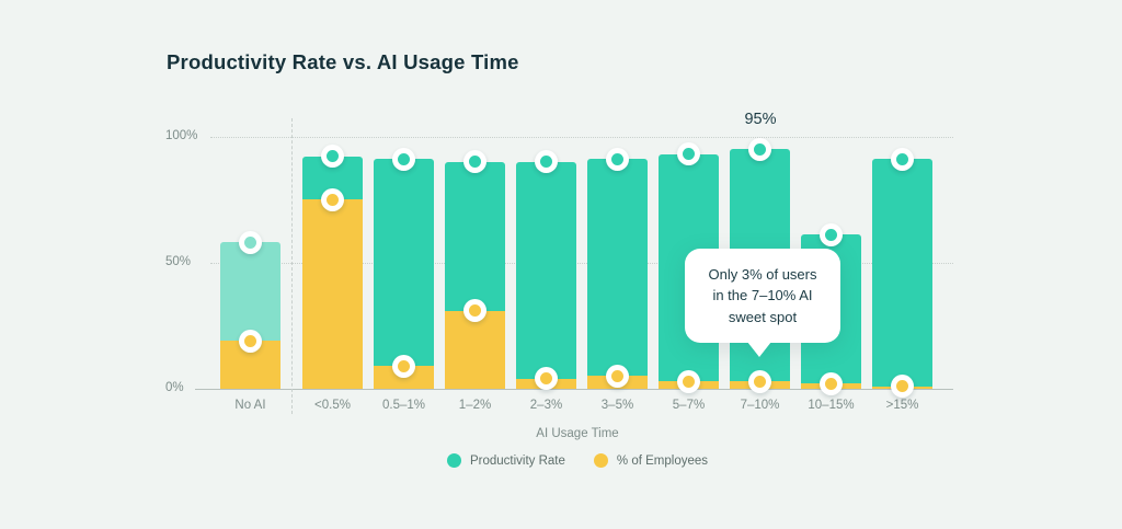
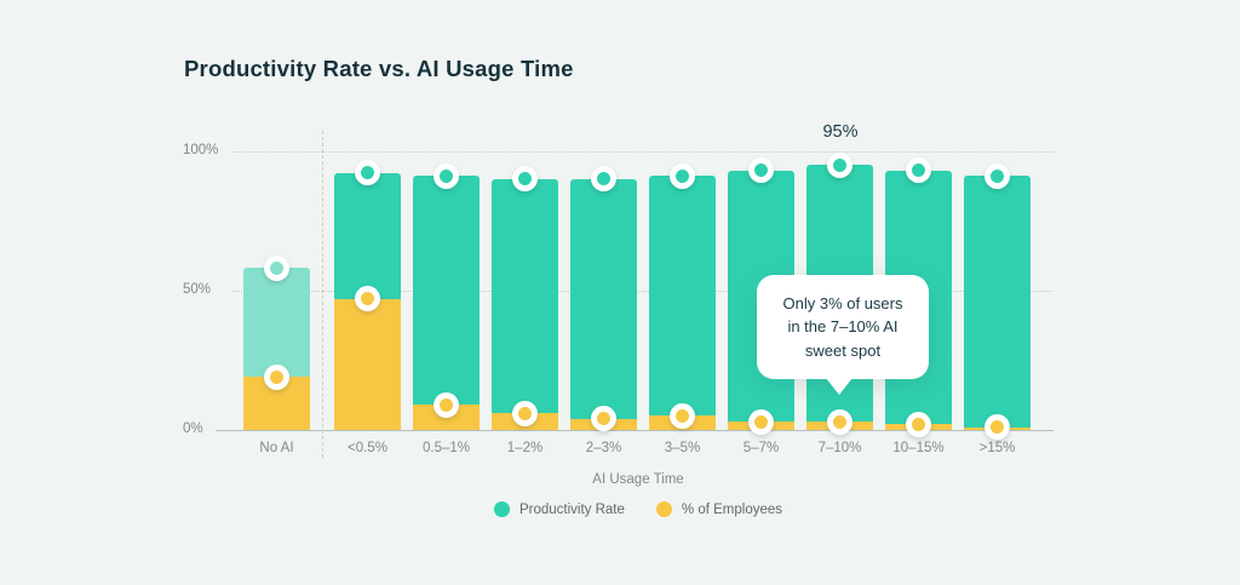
% of Employees/<0.5%: 75% -> 47%
% of Employees/1–2%: 31% -> 6%
Productivity Rate/10–15%: 61% -> 93%
